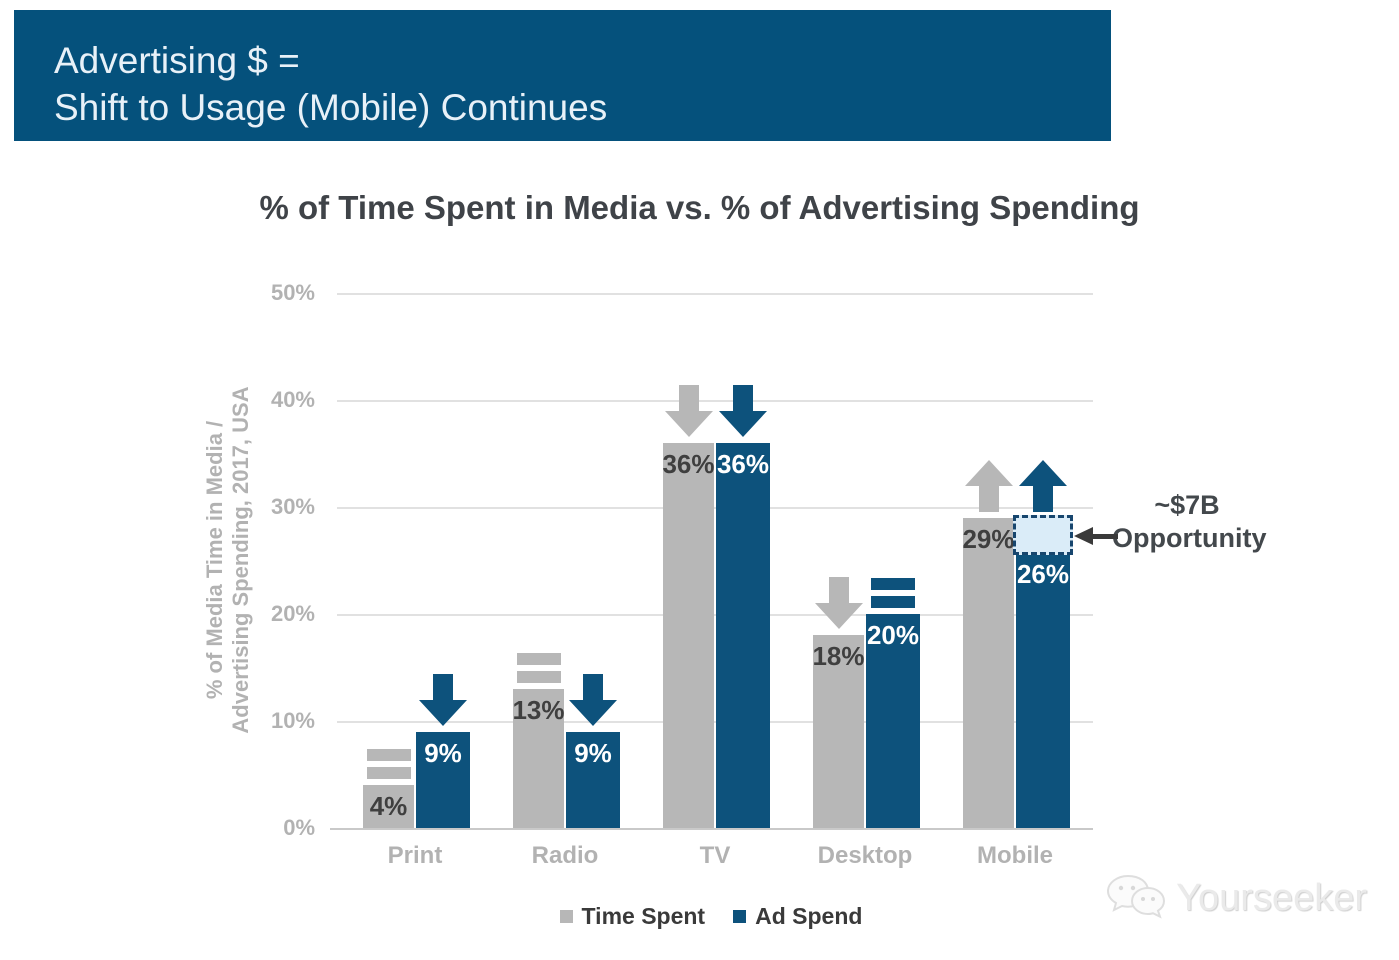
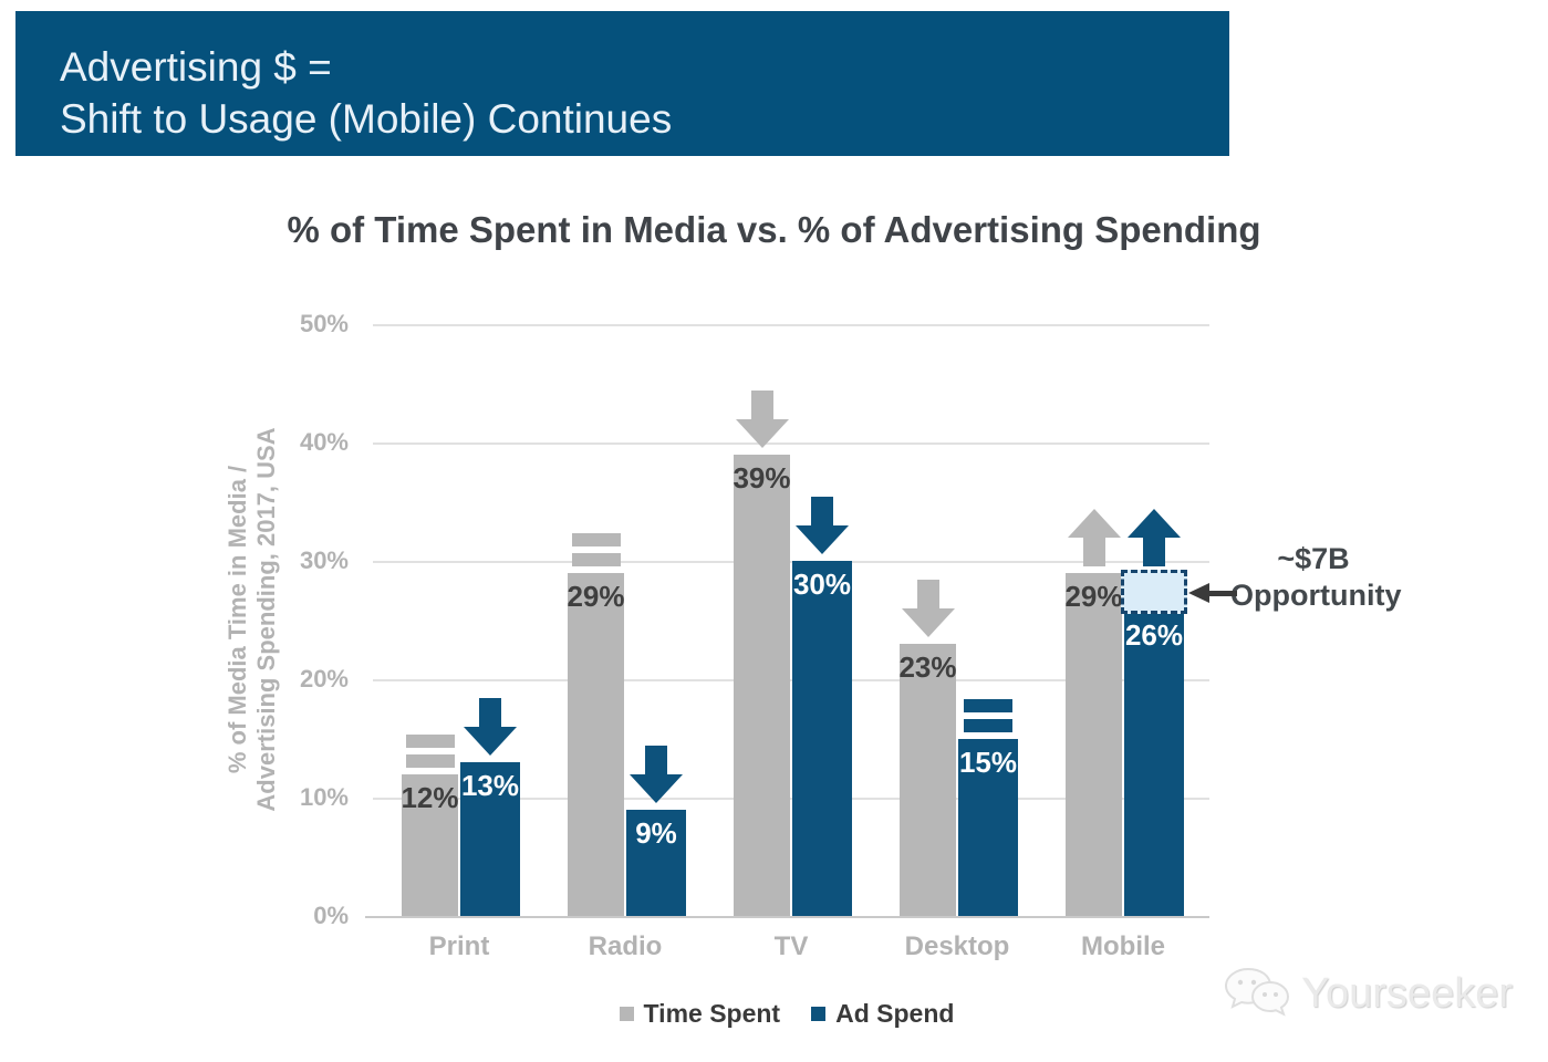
Time Spent/Print: 4% -> 12%
Ad Spend/Print: 9% -> 13%
Time Spent/Radio: 13% -> 29%
Time Spent/TV: 36% -> 39%
Ad Spend/TV: 36% -> 30%
Time Spent/Desktop: 18% -> 23%
Ad Spend/Desktop: 20% -> 15%
